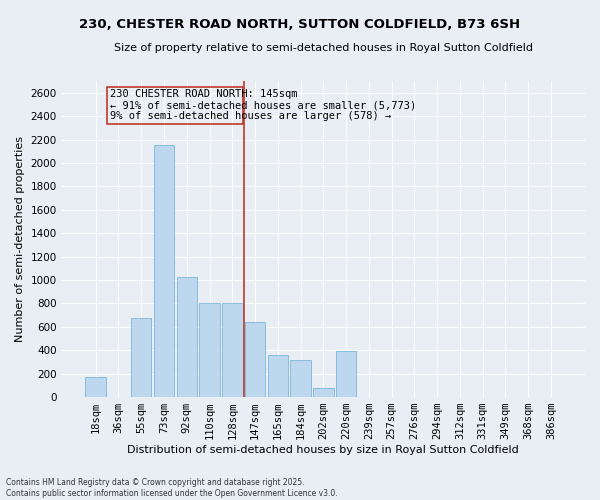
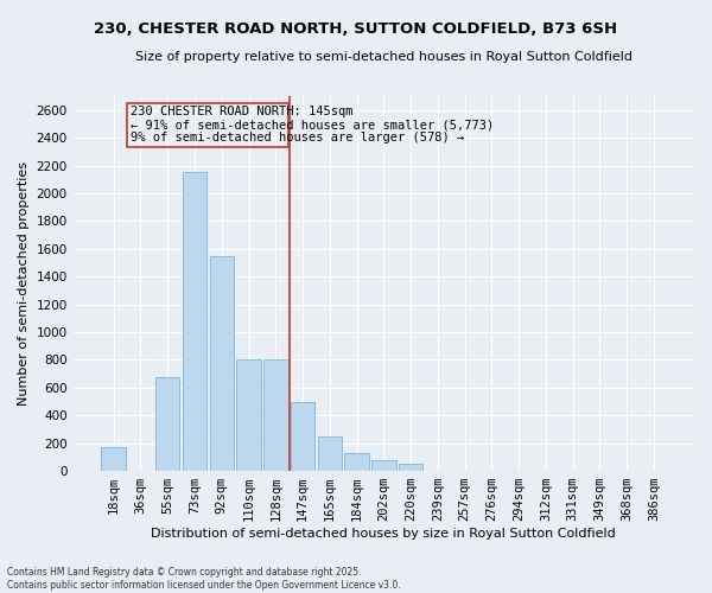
92sqm: 1030 -> 1550
147sqm: 640 -> 500
165sqm: 360 -> 250
184sqm: 320 -> 120
220sqm: 390 -> 50
